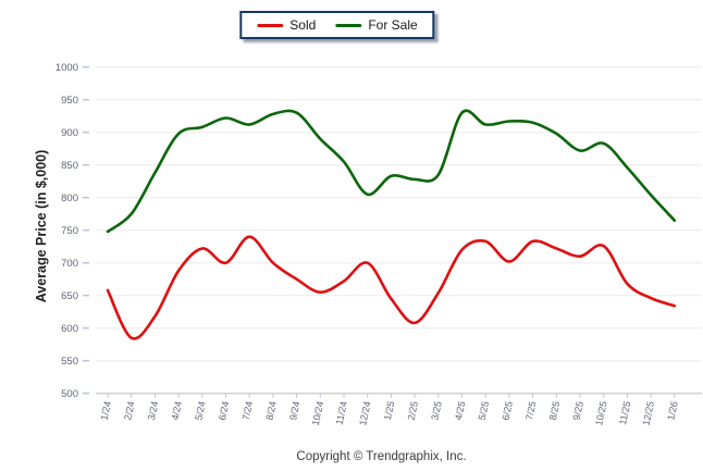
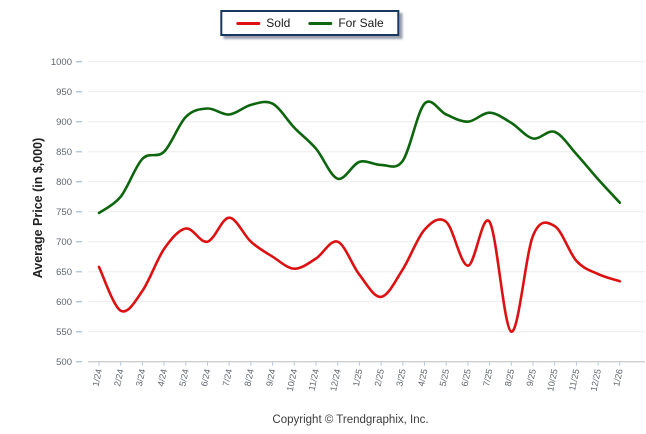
For Sale/4/24: 900 -> 850
Sold/6/25: 700 -> 660
For Sale/6/25: 920 -> 900
Sold/8/25: 720 -> 550
